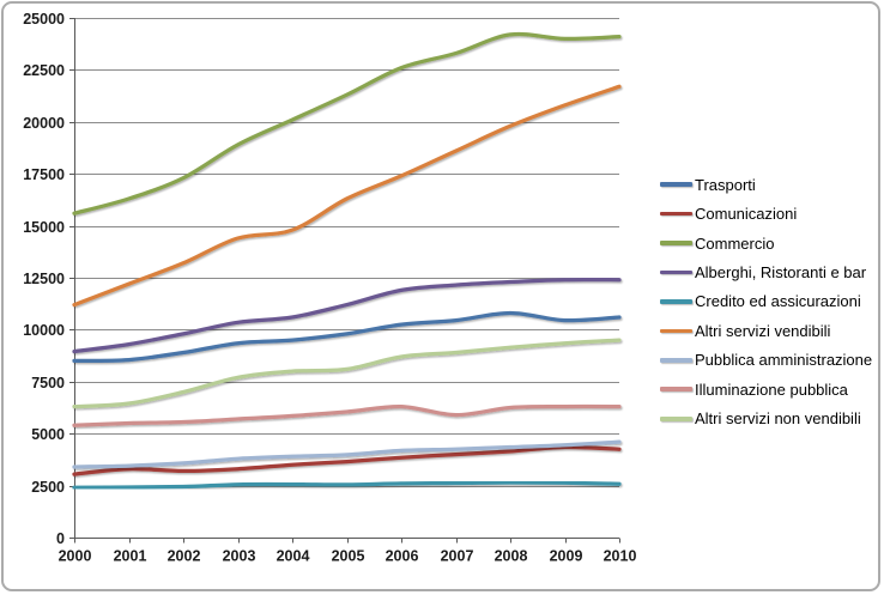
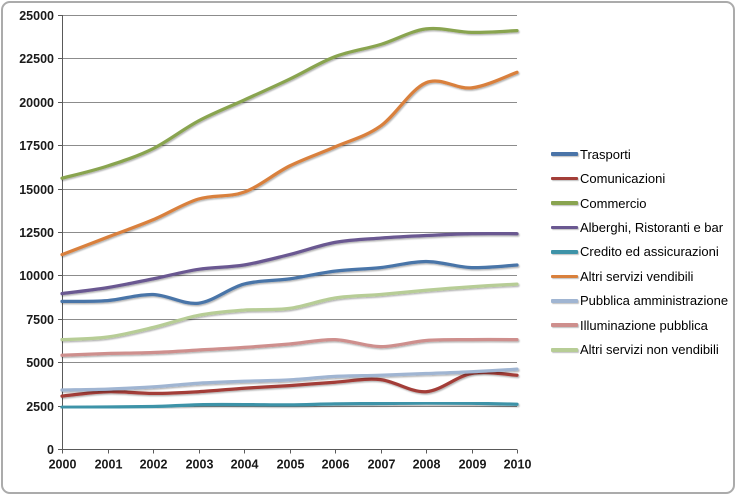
Trasporti/2003: 9400 -> 8400
Comunicazioni/2008: 4200 -> 3300
Altri servizi vendibili/2008: 19800 -> 21100
